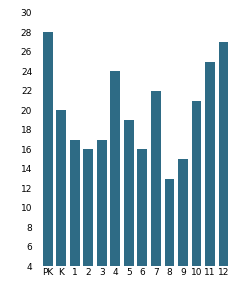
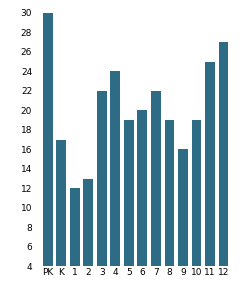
PK: 28 -> 30
K: 20 -> 17
1: 17 -> 12
2: 16 -> 13
3: 17 -> 22
6: 16 -> 20
8: 13 -> 19
9: 15 -> 16
10: 21 -> 19
